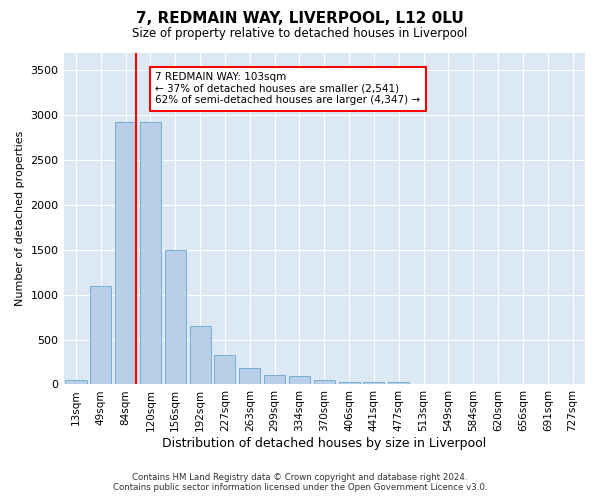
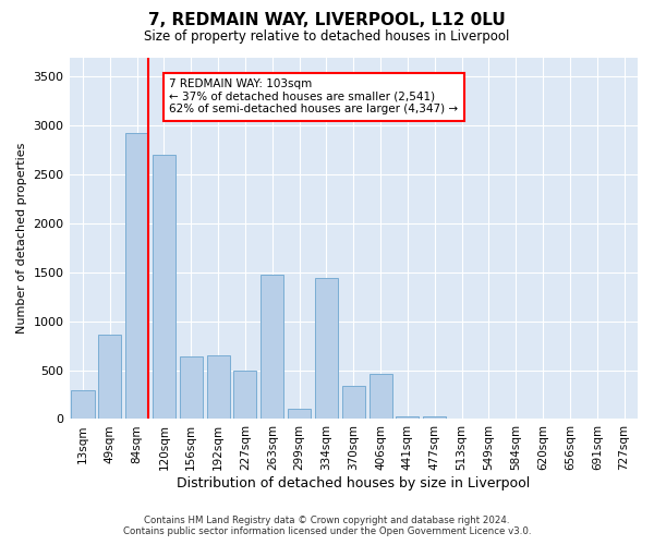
13sqm: 50 -> 300
49sqm: 1100 -> 860
120sqm: 2920 -> 2700
156sqm: 1500 -> 640
227sqm: 330 -> 500
263sqm: 180 -> 1480
334sqm: 90 -> 1440
370sqm: 60 -> 340
406sqm: 30 -> 460
